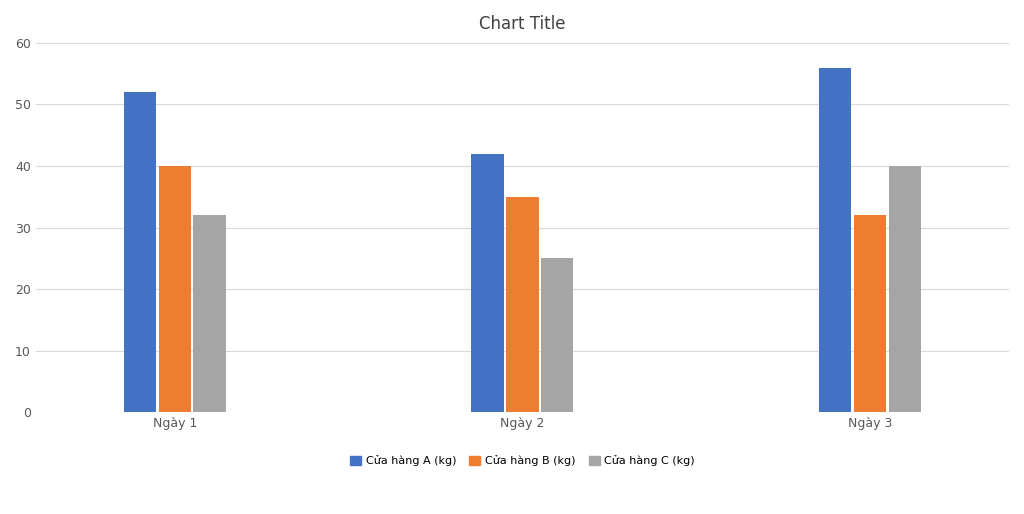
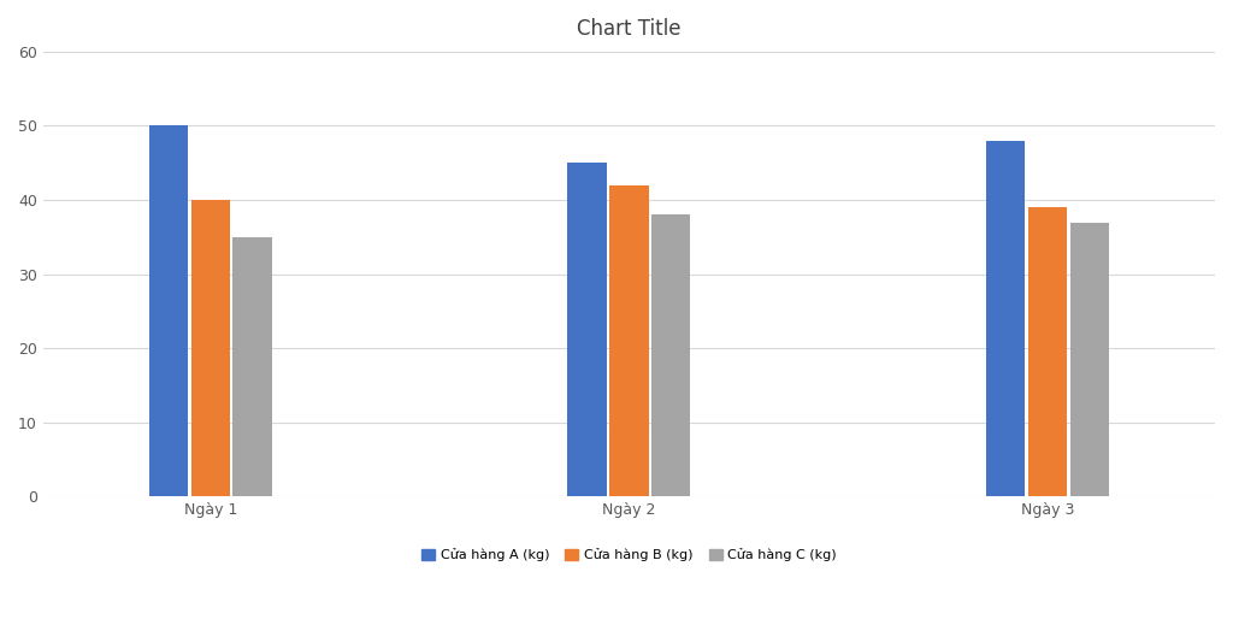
Cửa hàng A (kg)/Ngày 1: 52 -> 50
Cửa hàng C (kg)/Ngày 1: 32 -> 35
Cửa hàng A (kg)/Ngày 2: 42 -> 45
Cửa hàng B (kg)/Ngày 2: 35 -> 42
Cửa hàng C (kg)/Ngày 2: 25 -> 38
Cửa hàng A (kg)/Ngày 3: 56 -> 48
Cửa hàng B (kg)/Ngày 3: 32 -> 39
Cửa hàng C (kg)/Ngày 3: 40 -> 37
